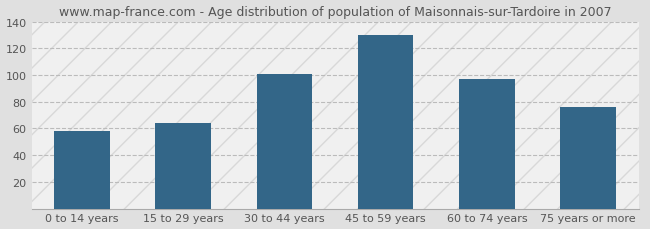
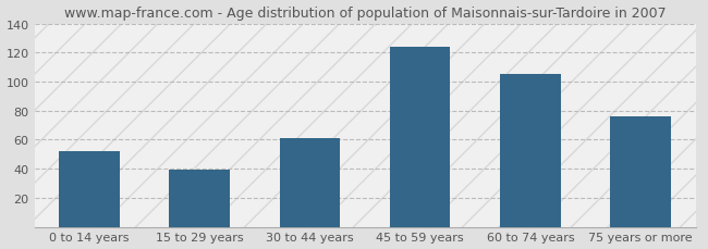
0 to 14 years: 58 -> 52
15 to 29 years: 64 -> 39
30 to 44 years: 101 -> 61
45 to 59 years: 130 -> 124
60 to 74 years: 97 -> 105
